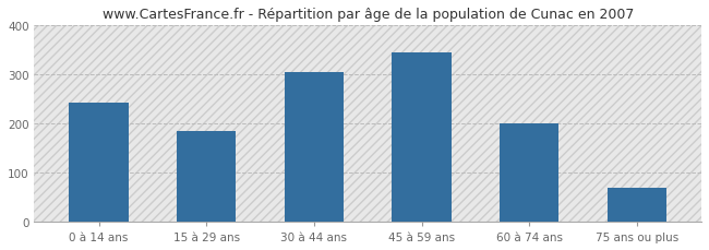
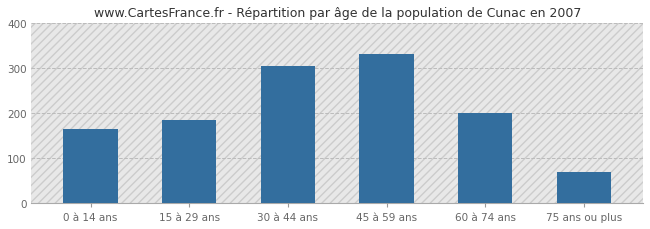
0 à 14 ans: 243 -> 165
45 à 59 ans: 344 -> 330
